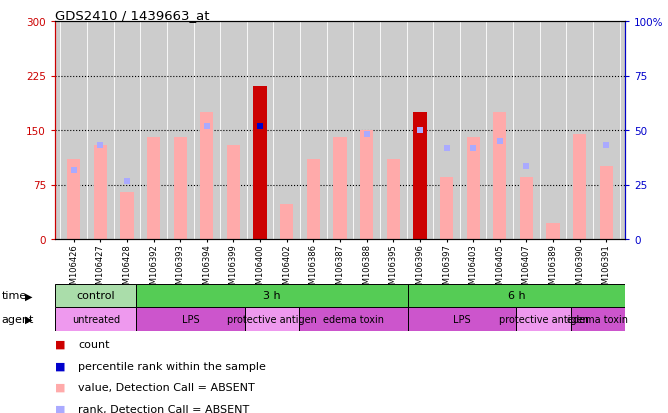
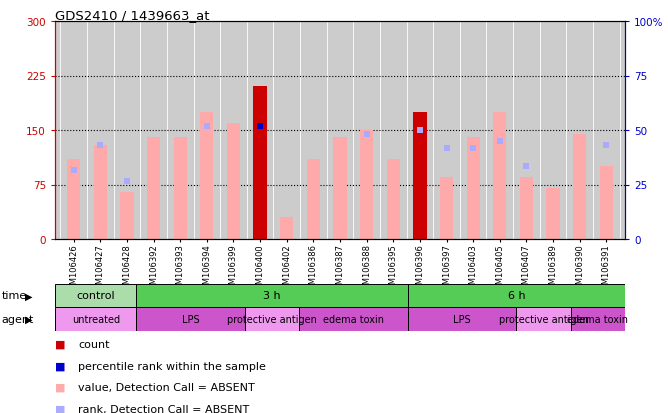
GSM106399: 130 -> 160
GSM106402: 48 -> 30
GSM106389: 22 -> 70
